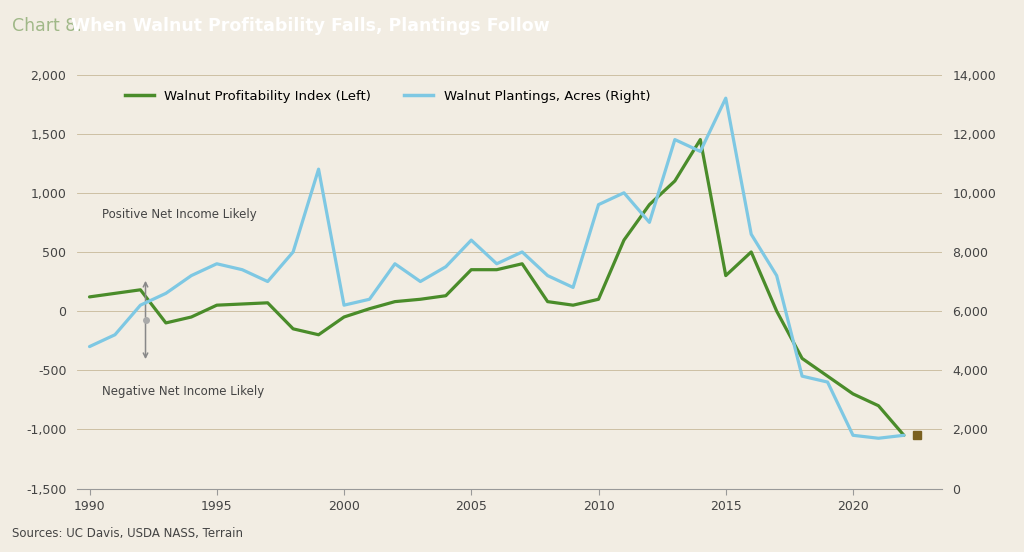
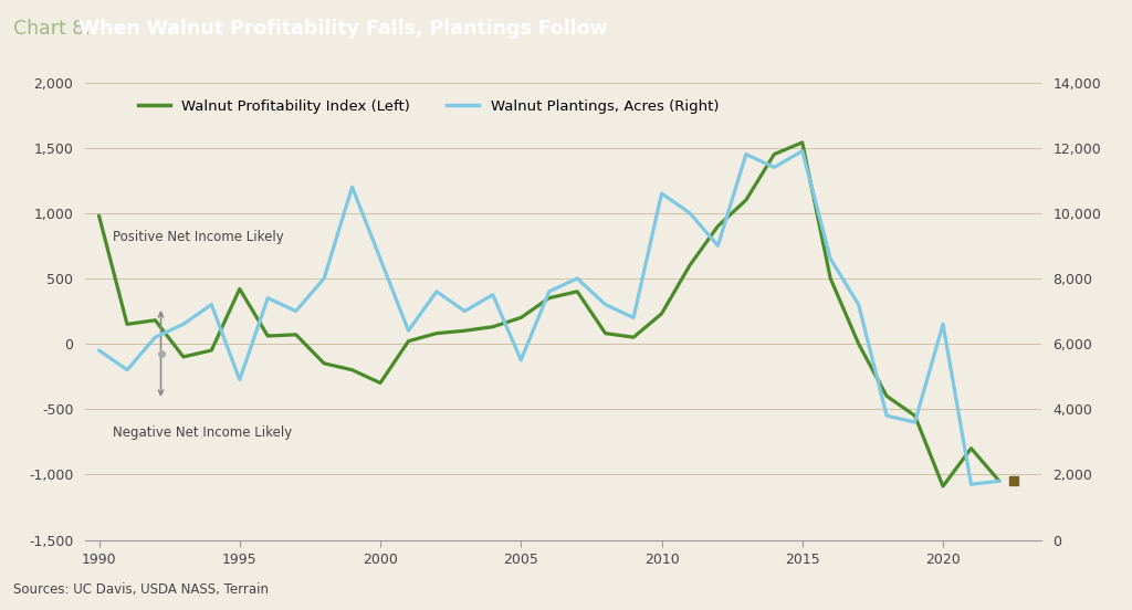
Walnut Profitability Index (Left)/1990: 120 -> 980
Walnut Plantings, Acres (Right)/1990: 4,800 -> 5,800
Walnut Profitability Index (Left)/1995: 50 -> 420
Walnut Plantings, Acres (Right)/1995: 7,600 -> 4,900
Walnut Profitability Index (Left)/2000: -50 -> -300
Walnut Plantings, Acres (Right)/2000: 6,200 -> 8,600
Walnut Profitability Index (Left)/2005: 350 -> 200
Walnut Plantings, Acres (Right)/2005: 8,400 -> 5,500
Walnut Profitability Index (Left)/2010: 100 -> 230
Walnut Plantings, Acres (Right)/2010: 9,600 -> 10,600
Walnut Profitability Index (Left)/2015: 300 -> 1,540
Walnut Plantings, Acres (Right)/2015: 13,200 -> 11,900
Walnut Profitability Index (Left)/2020: -700 -> -1,090
Walnut Plantings, Acres (Right)/2020: 1,800 -> 6,600
